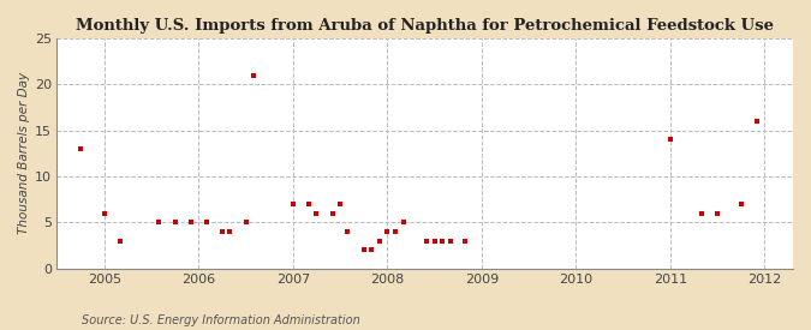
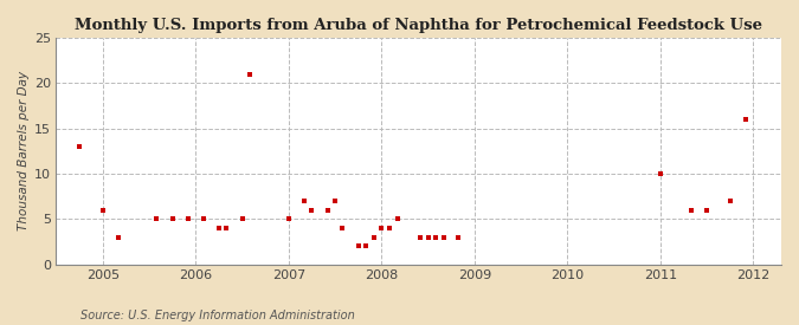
2007: 7 -> 5
2011: 14 -> 10
